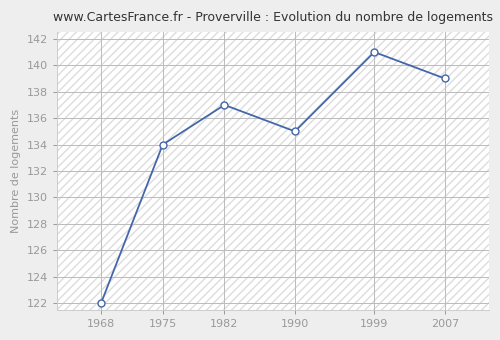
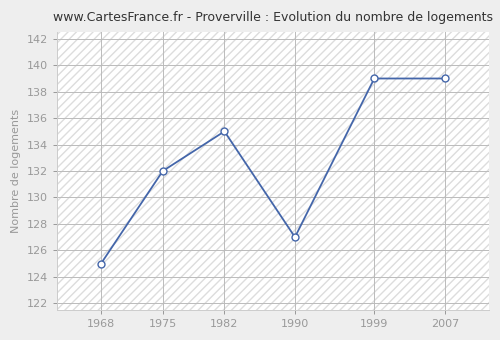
1968: 122 -> 125
1975: 134 -> 132
1982: 137 -> 135
1990: 135 -> 127
1999: 141 -> 139
